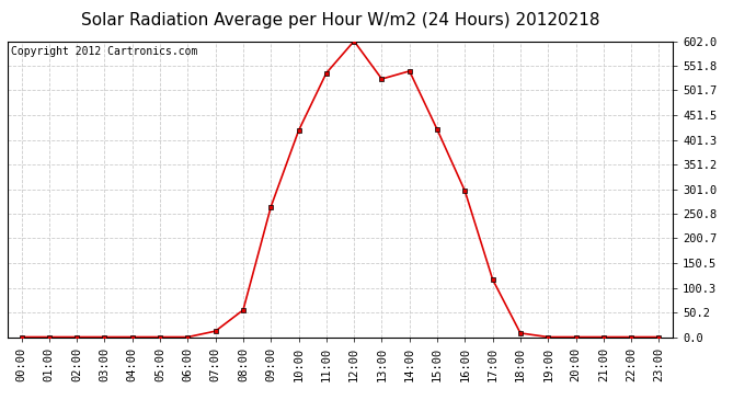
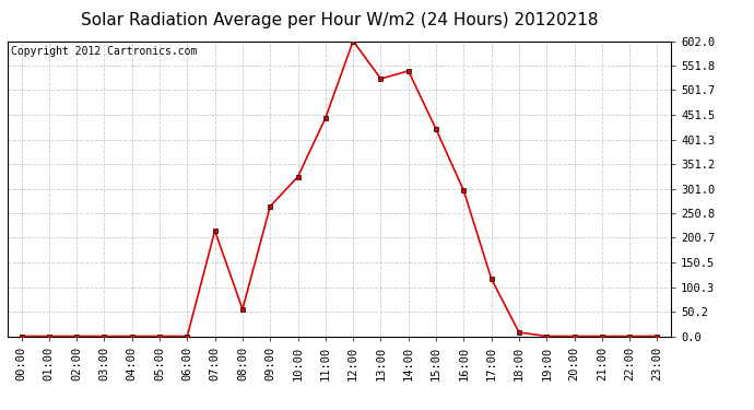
07:00: 12 -> 215
10:00: 420 -> 325
11:00: 537 -> 445
